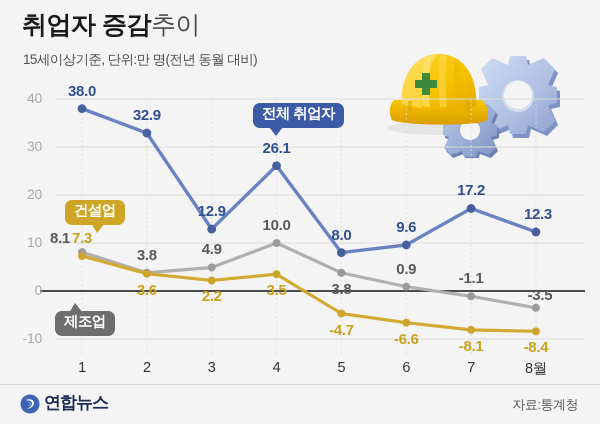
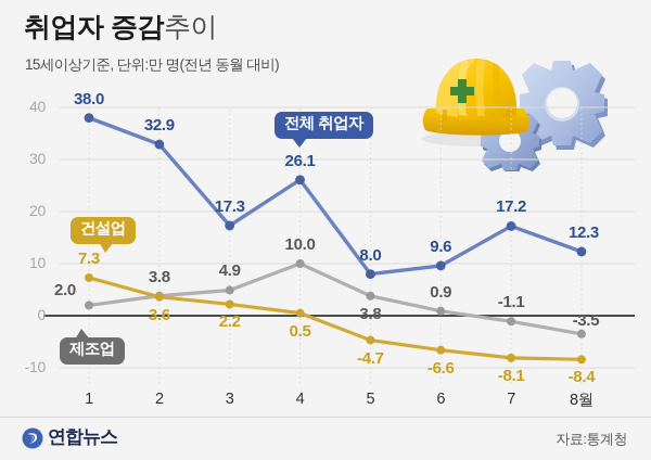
제조업/1: 8.1 -> 2.0
전체 취업자/3: 12.9 -> 17.3
건설업/4: 3.5 -> 0.5
